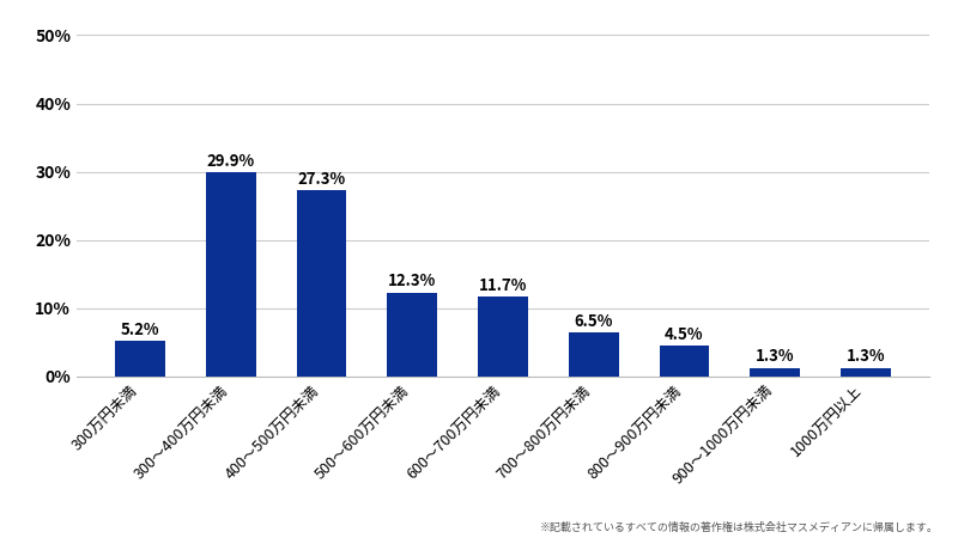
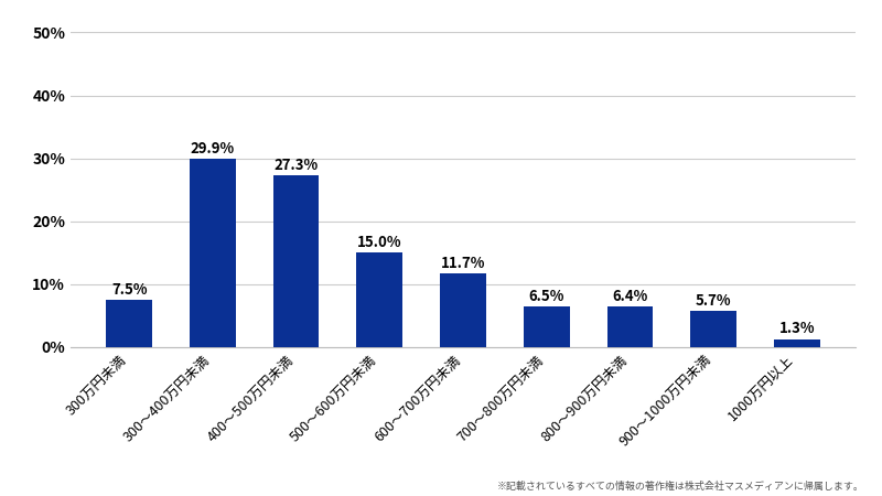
300万円未満: 5.2% -> 7.5%
500～600万円未満: 12.3% -> 15.0%
800～900万円未満: 4.5% -> 6.4%
900～1000万円未満: 1.3% -> 5.7%
